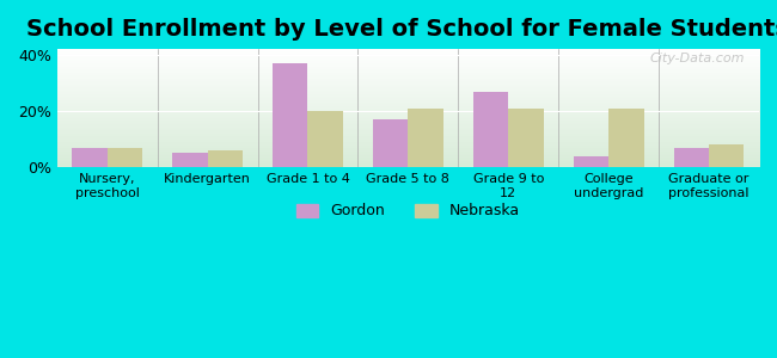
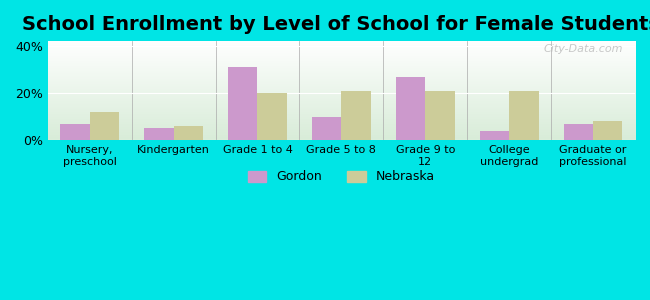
Nebraska/Nursery, preschool: 7% -> 12%
Gordon/Grade 1 to 4: 37% -> 31%
Gordon/Grade 5 to 8: 17% -> 10%
